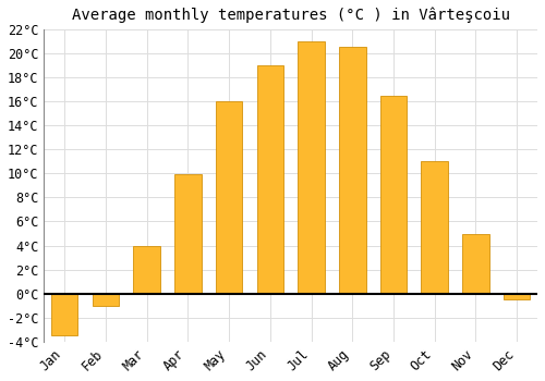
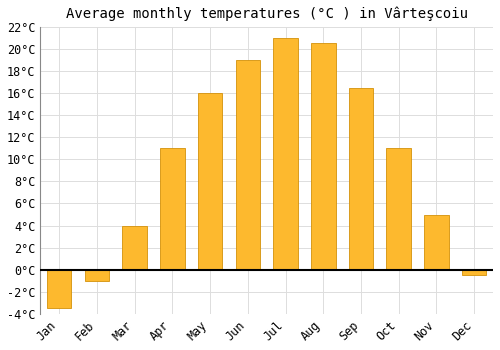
Apr: 9.9°C -> 11.0°C
